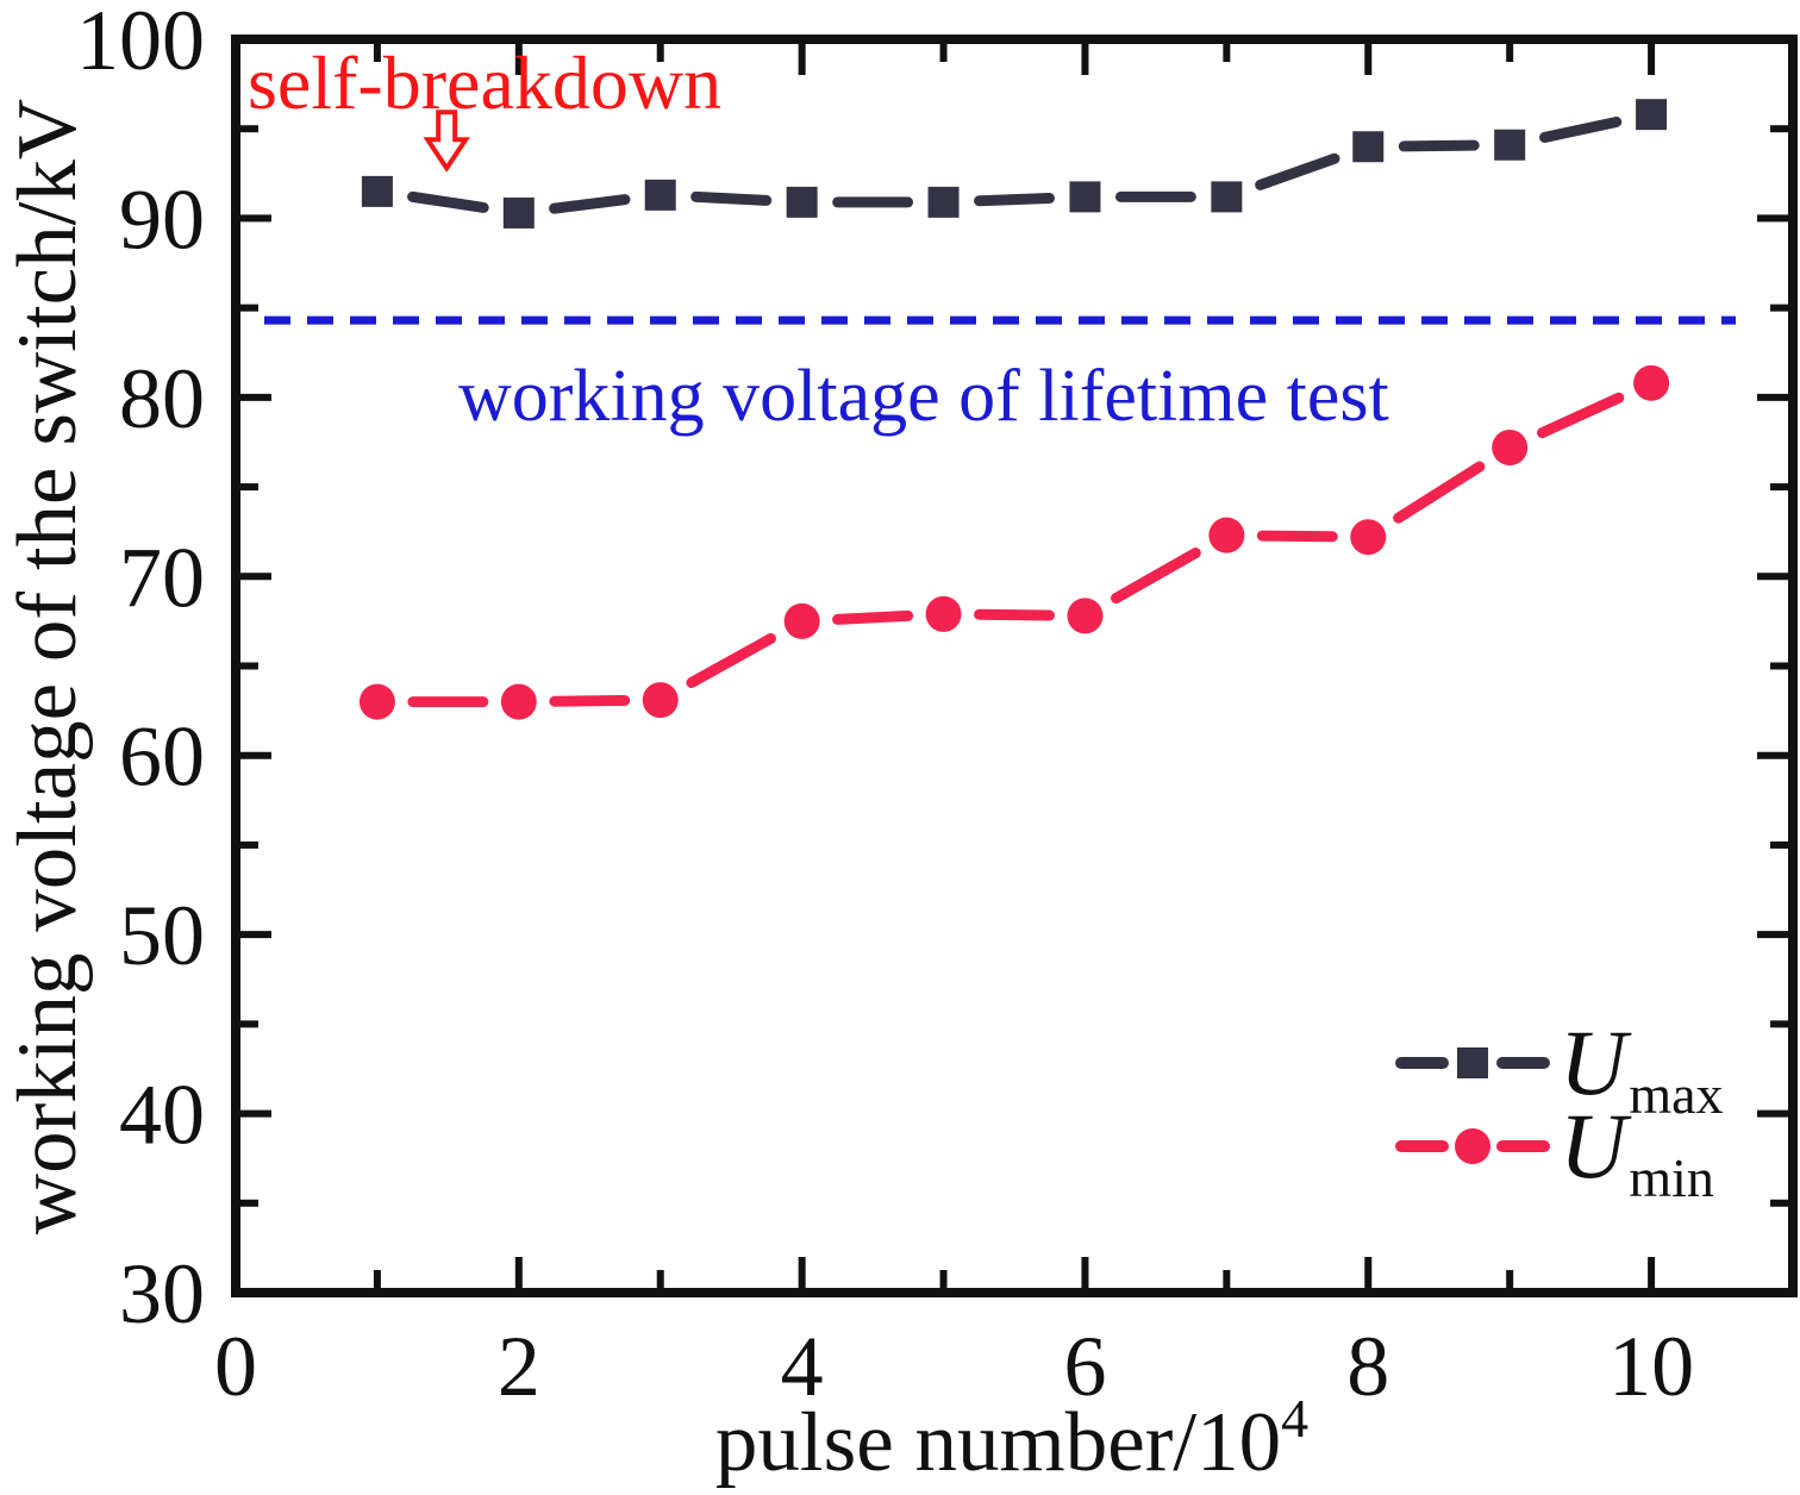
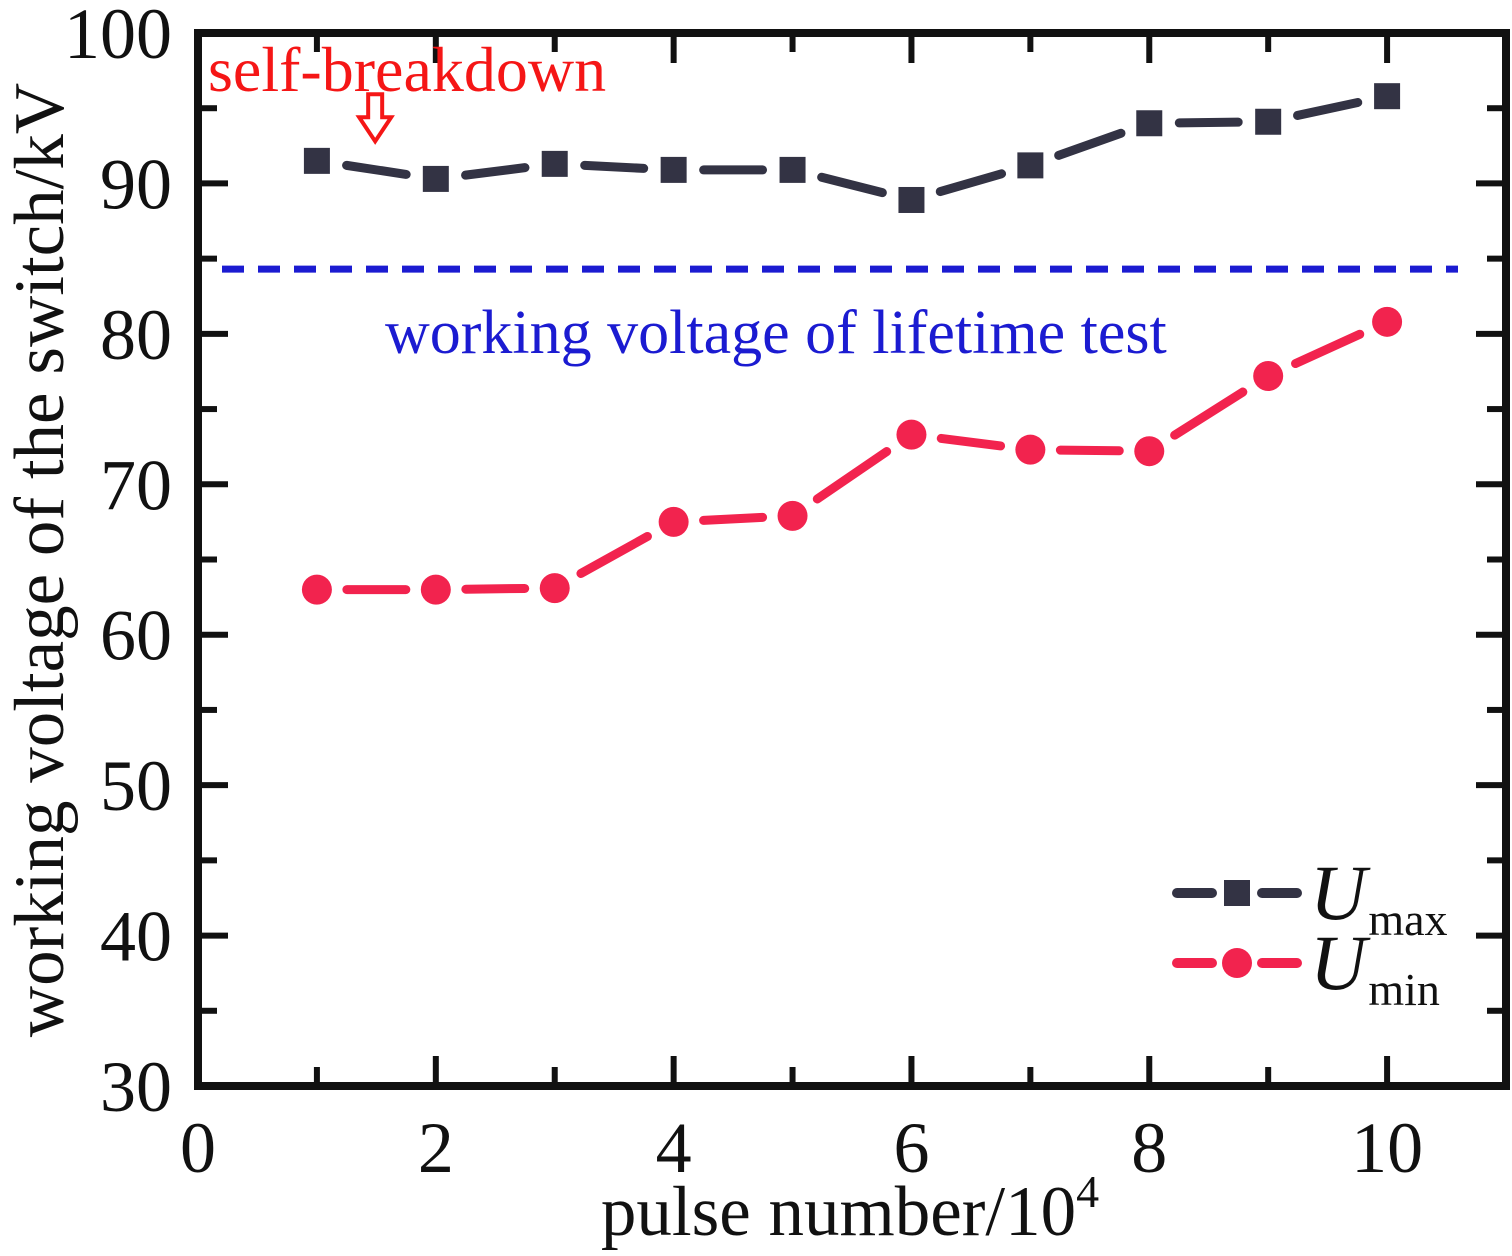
Umax/6: 91.2 -> 88.9
Umin/6: 67.8 -> 73.3
